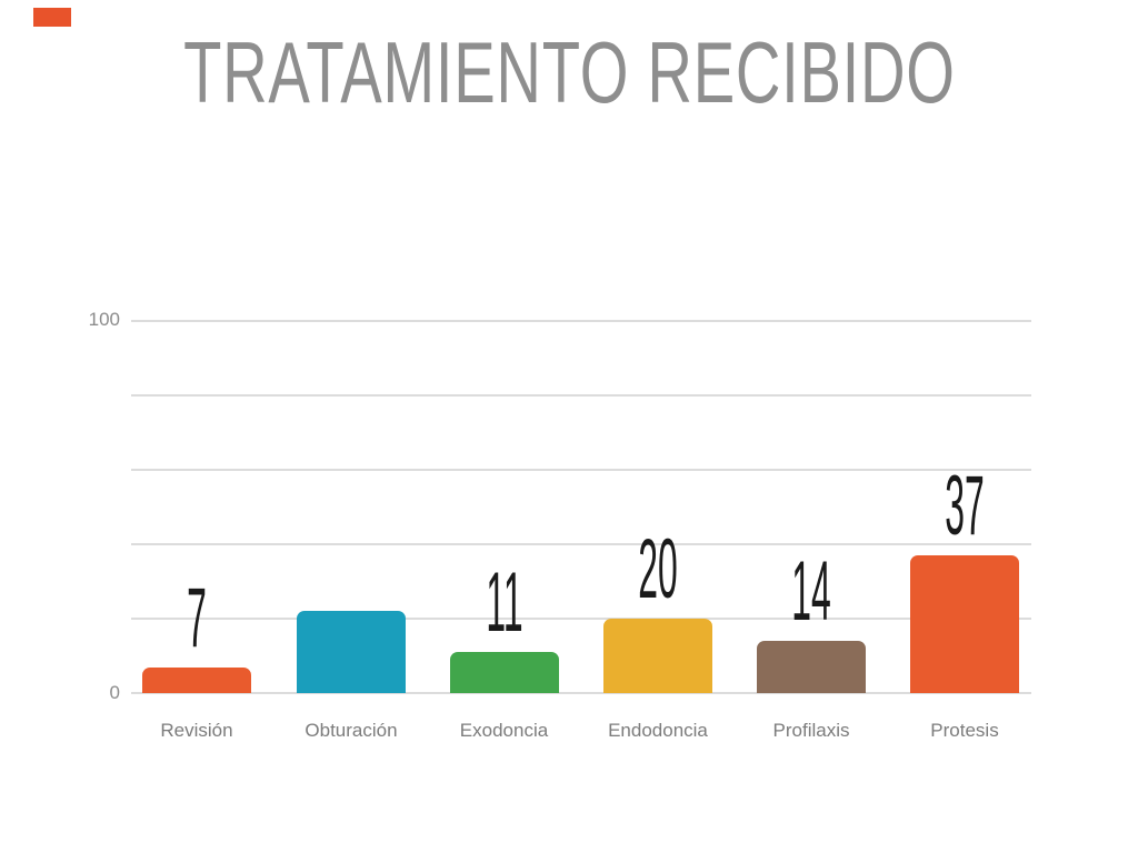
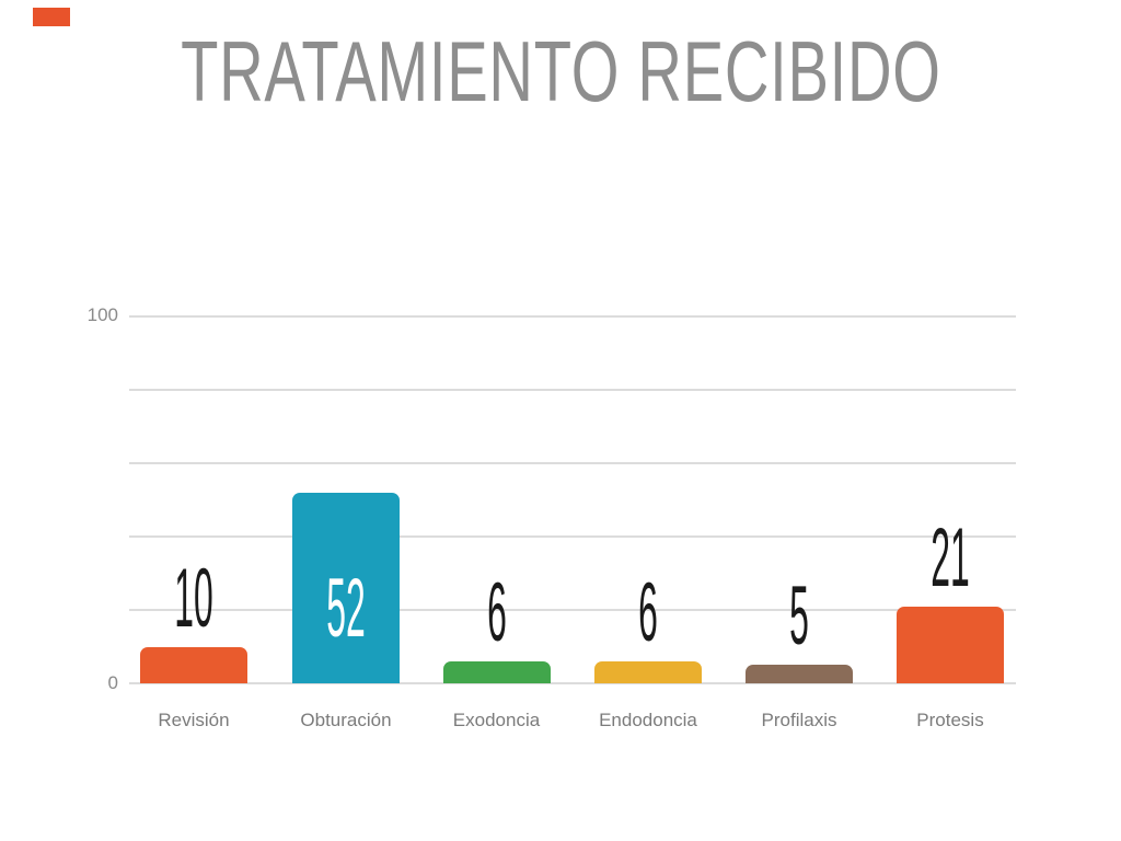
Revisión: 7 -> 10
Obturación: 22 -> 52
Exodoncia: 11 -> 6
Endodoncia: 20 -> 6
Profilaxis: 14 -> 5
Protesis: 37 -> 21
